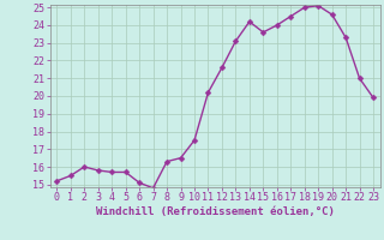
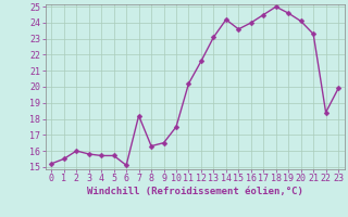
7: 14.8 -> 18.2
19: 25.1 -> 24.6
20: 24.6 -> 24.1
22: 21.0 -> 18.4
